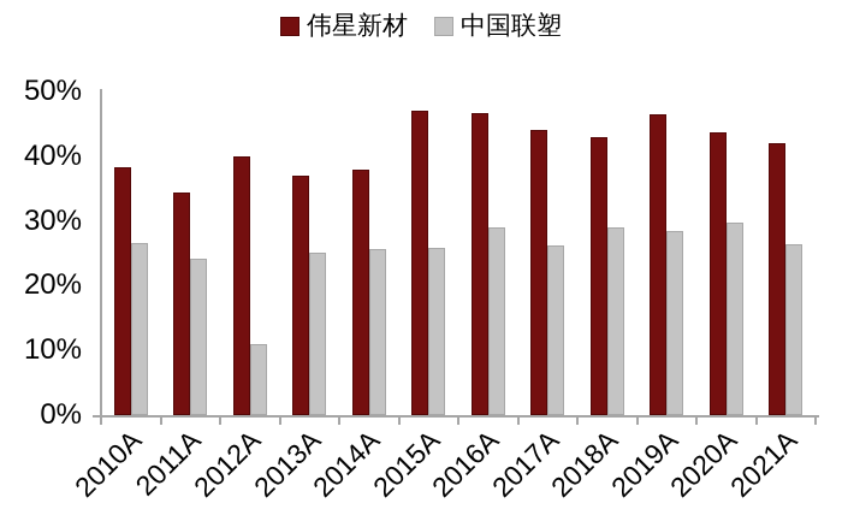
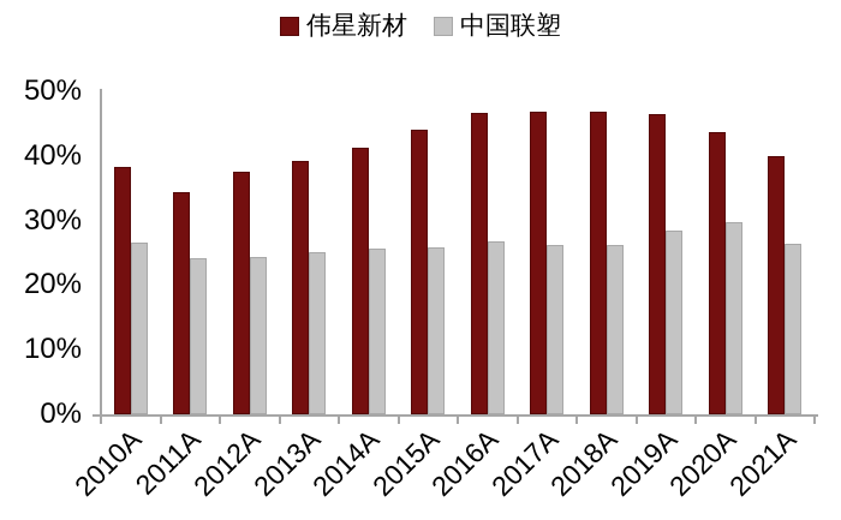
伟星新材/2012A: 40% -> 38%
中国联塑/2012A: 11% -> 24%
伟星新材/2013A: 37% -> 39%
伟星新材/2014A: 38% -> 41%
伟星新材/2015A: 47% -> 44%
中国联塑/2016A: 29% -> 27%
伟星新材/2017A: 44% -> 47%
伟星新材/2018A: 43% -> 47%
中国联塑/2018A: 29% -> 26%
伟星新材/2021A: 42% -> 40%
